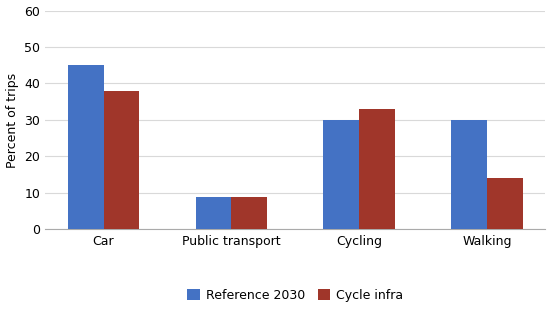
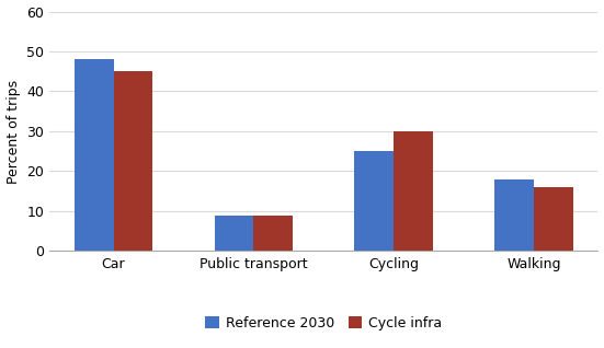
Reference 2030/Car: 45 -> 48
Cycle infra/Car: 38 -> 45
Reference 2030/Cycling: 30 -> 25
Cycle infra/Cycling: 33 -> 30
Reference 2030/Walking: 30 -> 18
Cycle infra/Walking: 14 -> 16
